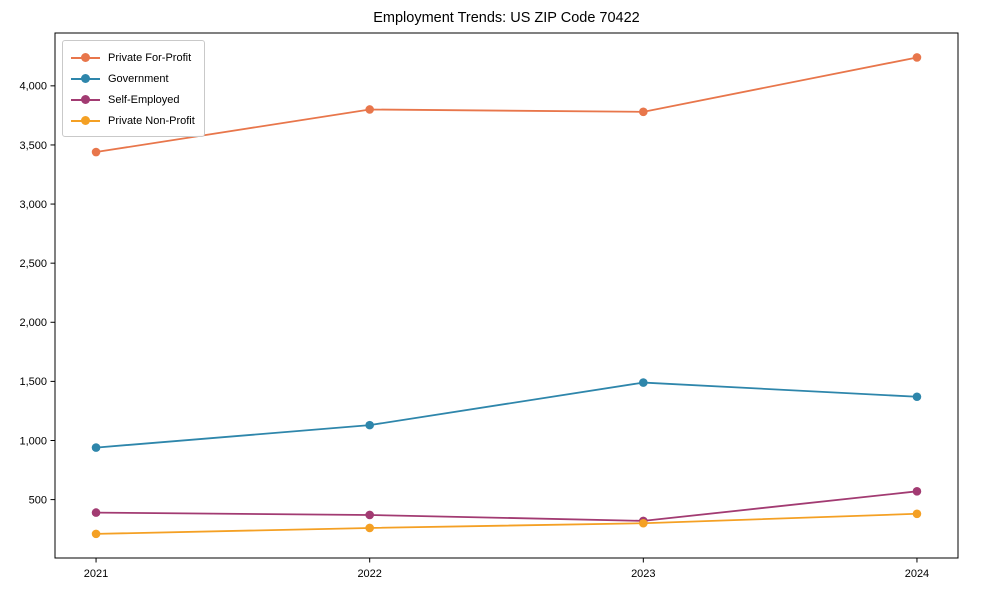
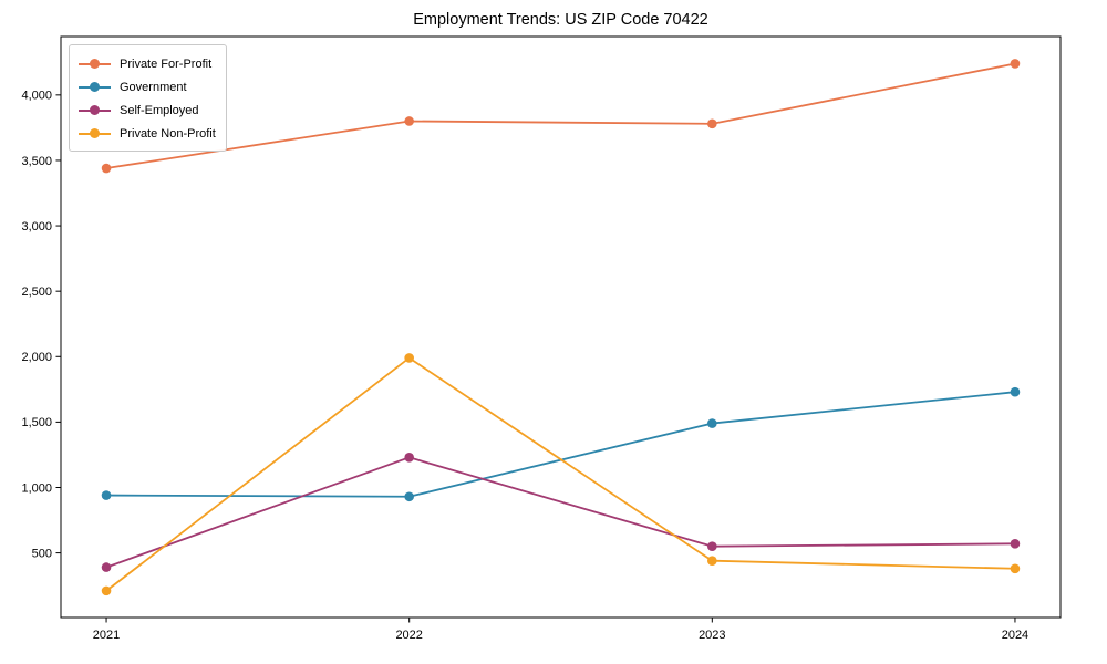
Government/2022: 1130 -> 930
Self-Employed/2022: 370 -> 1230
Private Non-Profit/2022: 260 -> 1990
Self-Employed/2023: 320 -> 550
Private Non-Profit/2023: 300 -> 440
Government/2024: 1370 -> 1730
